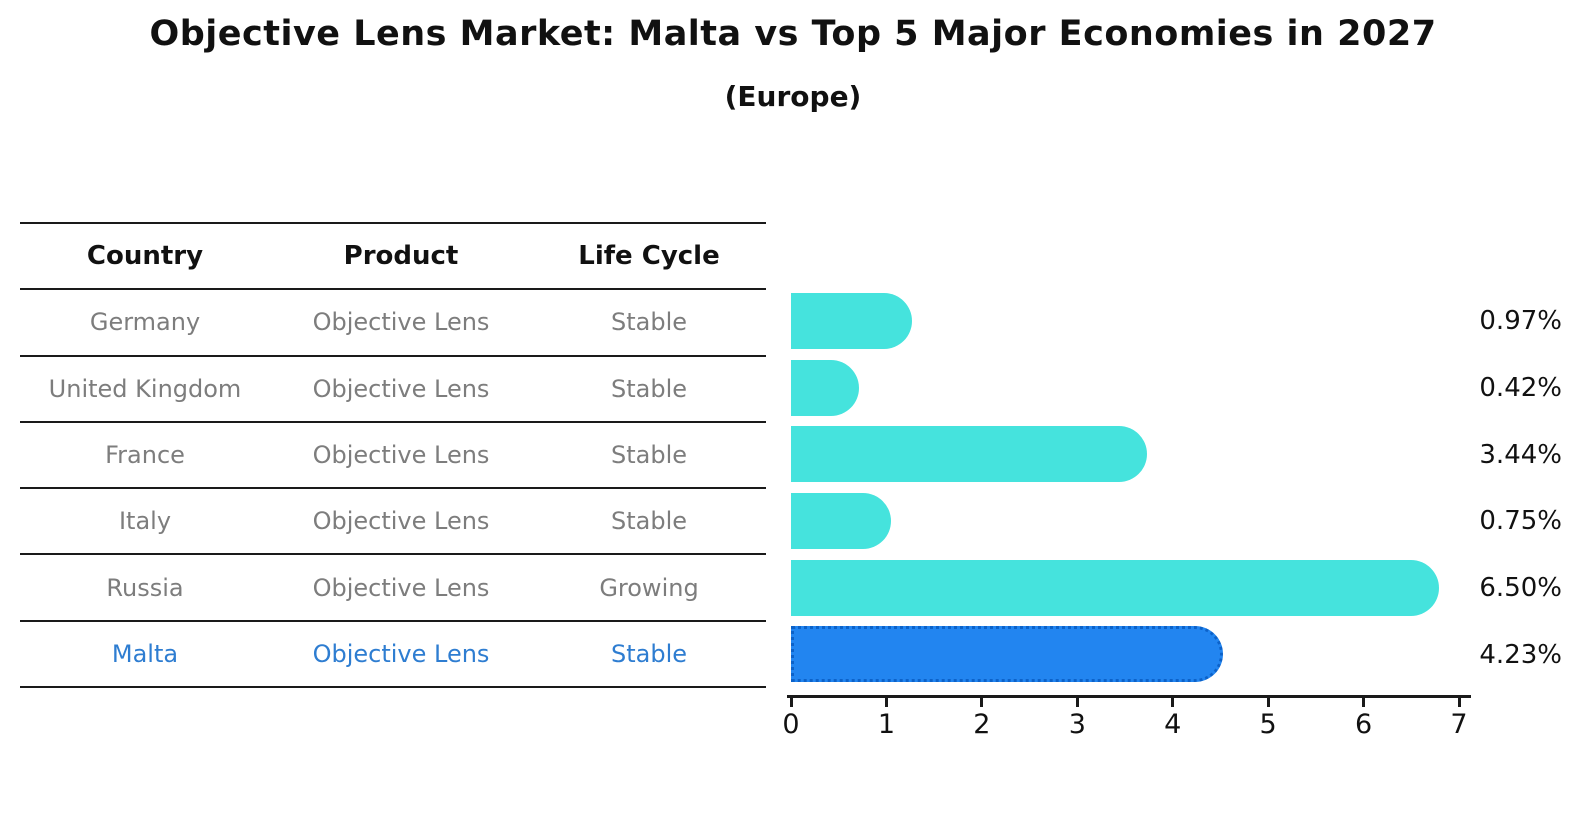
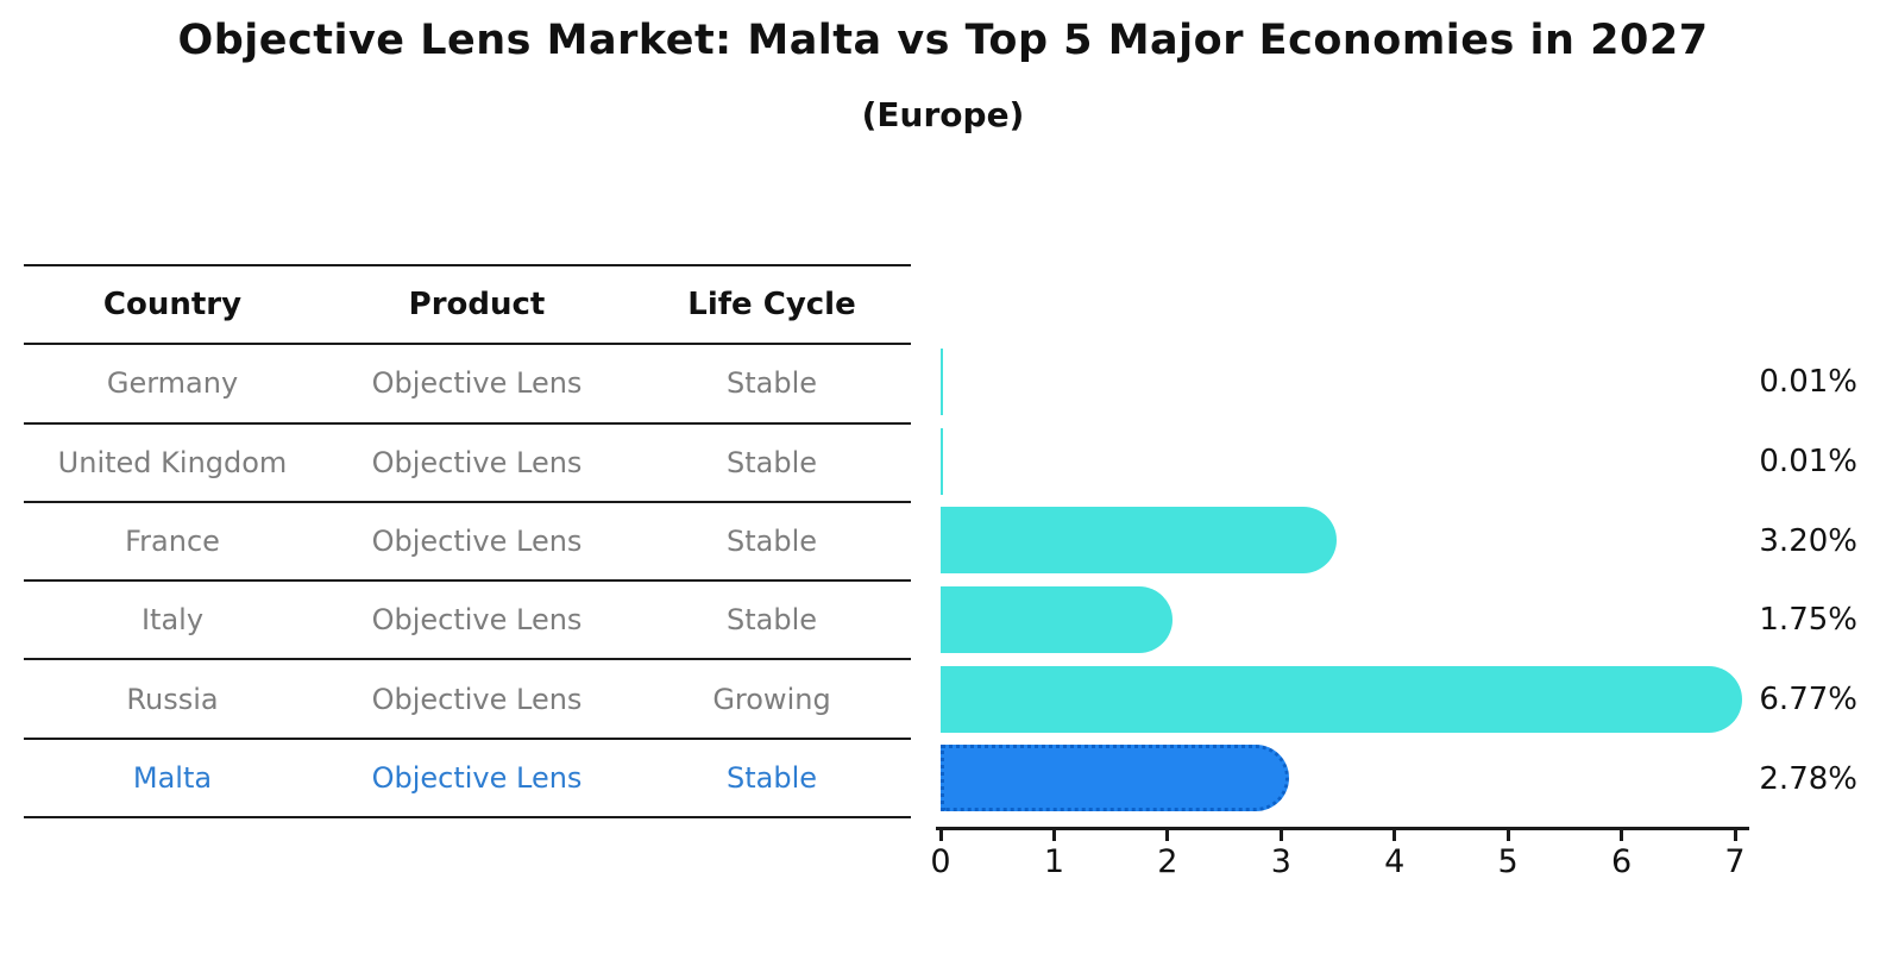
Germany: 0.97% -> 0.01%
United Kingdom: 0.42% -> 0.01%
France: 3.44% -> 3.20%
Italy: 0.75% -> 1.75%
Russia: 6.50% -> 6.77%
Malta: 4.23% -> 2.78%
